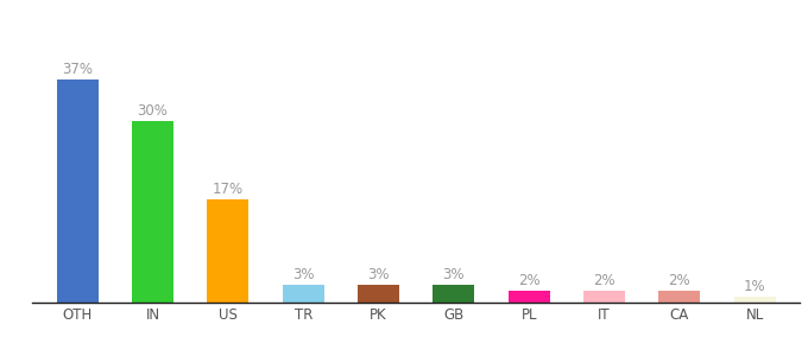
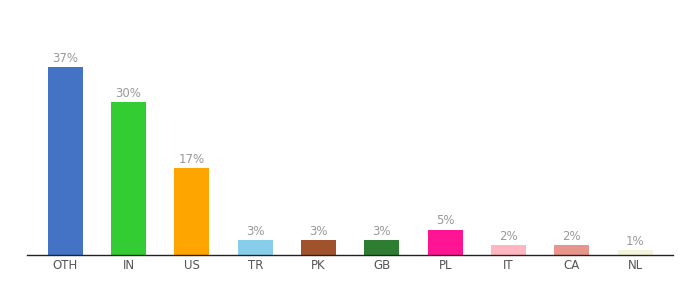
PL: 2% -> 5%
